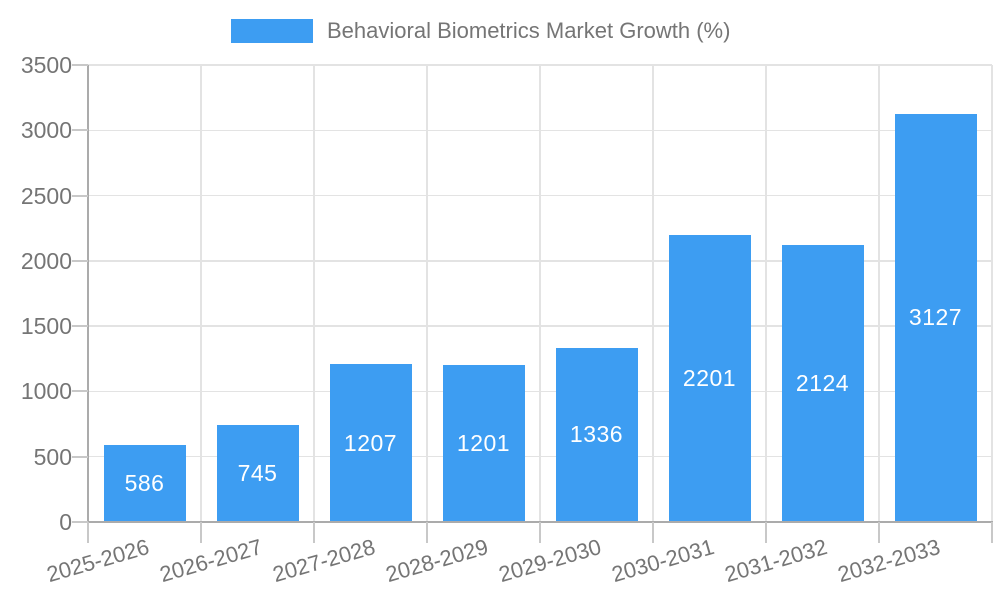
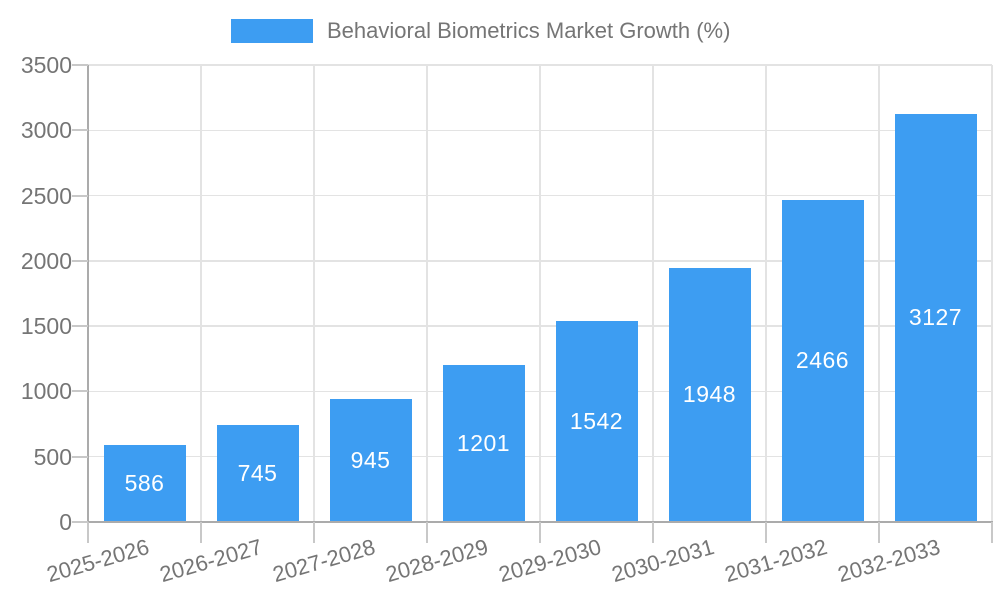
2027-2028: 1207 -> 945
2029-2030: 1336 -> 1542
2030-2031: 2201 -> 1948
2031-2032: 2124 -> 2466
